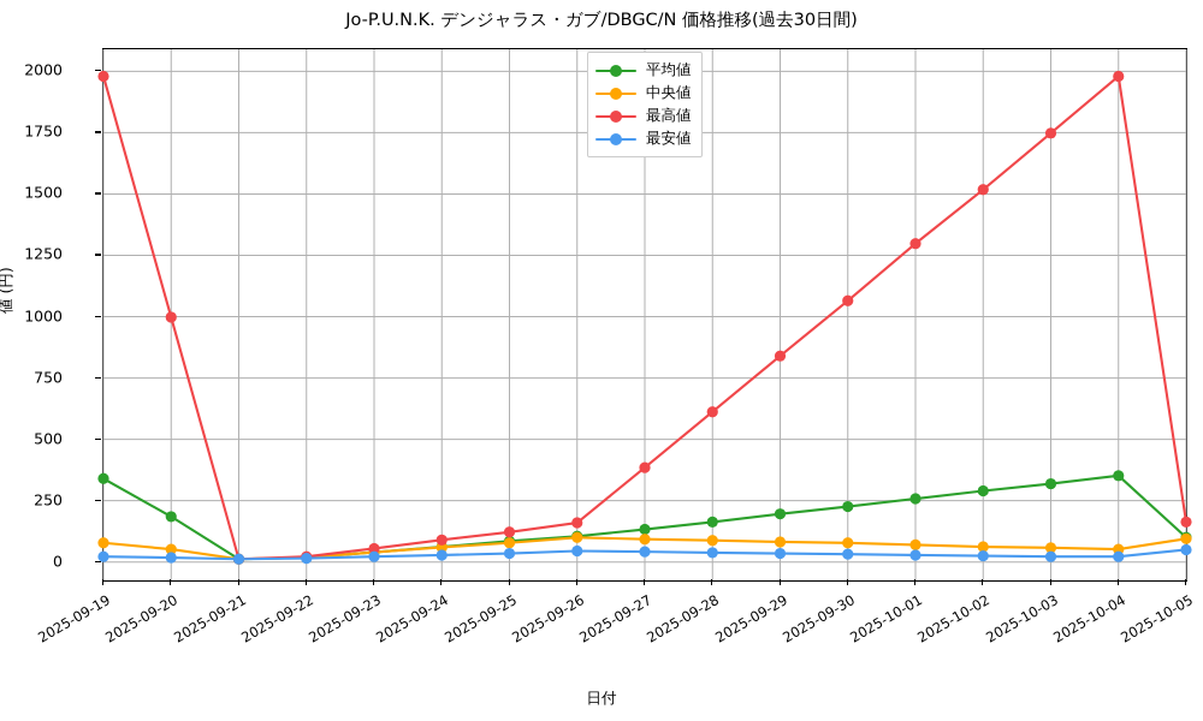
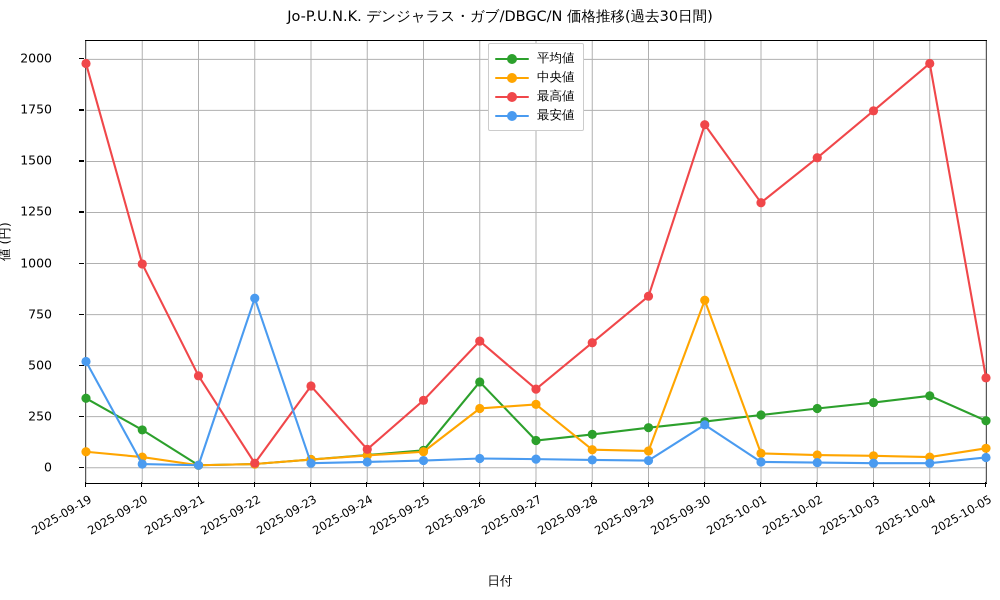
最安値/2025-09-19: 20 -> 520
最高値/2025-09-21: 10 -> 450
最安値/2025-09-22: 20 -> 830
最高値/2025-09-23: 60 -> 400
最高値/2025-09-25: 120 -> 330
平均値/2025-09-26: 100 -> 420
中央値/2025-09-26: 100 -> 290
最高値/2025-09-26: 160 -> 620
中央値/2025-09-27: 90 -> 310
中央値/2025-09-30: 80 -> 820
最高値/2025-09-30: 1060 -> 1680
最安値/2025-09-30: 30 -> 210
平均値/2025-10-05: 100 -> 230
最高値/2025-10-05: 160 -> 440
